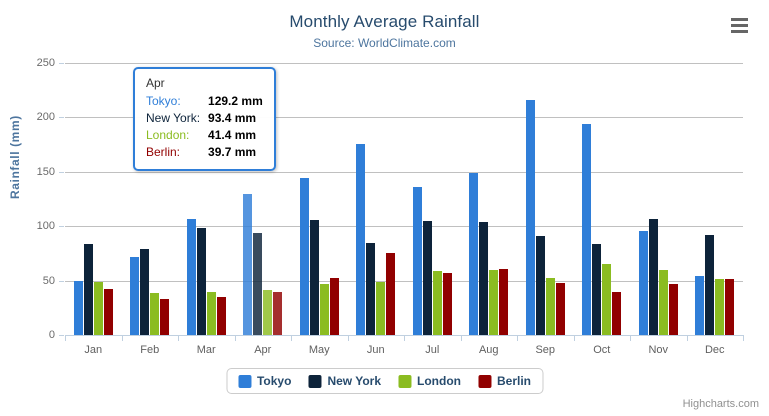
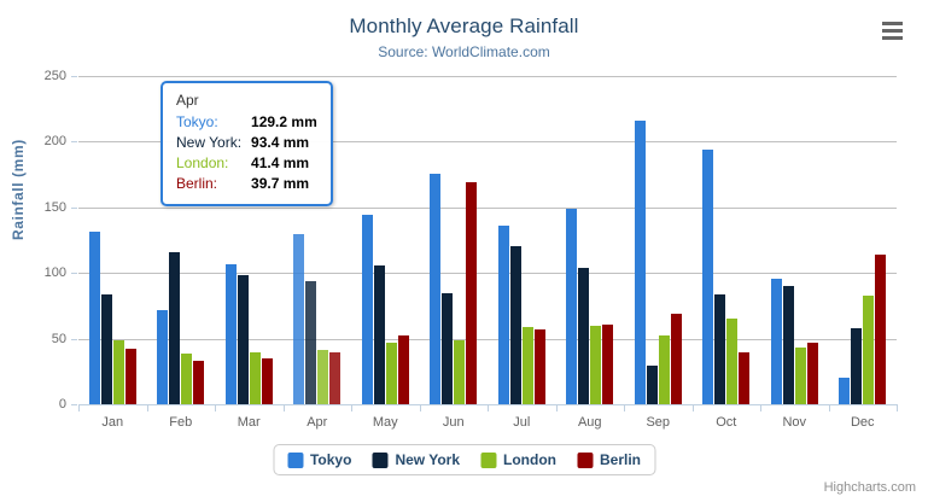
Tokyo/Jan: 50 -> 131
New York/Feb: 79 -> 116
Berlin/Jun: 76 -> 169
New York/Jul: 105 -> 120
New York/Sep: 91 -> 29
Berlin/Sep: 48 -> 69
New York/Nov: 107 -> 90
London/Nov: 59 -> 43
Tokyo/Dec: 54 -> 20
New York/Dec: 92 -> 58
London/Dec: 51 -> 83
Berlin/Dec: 51 -> 114
